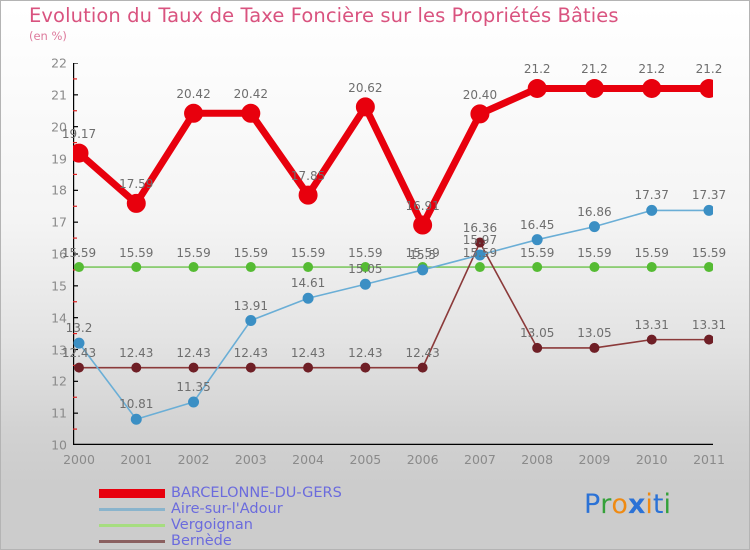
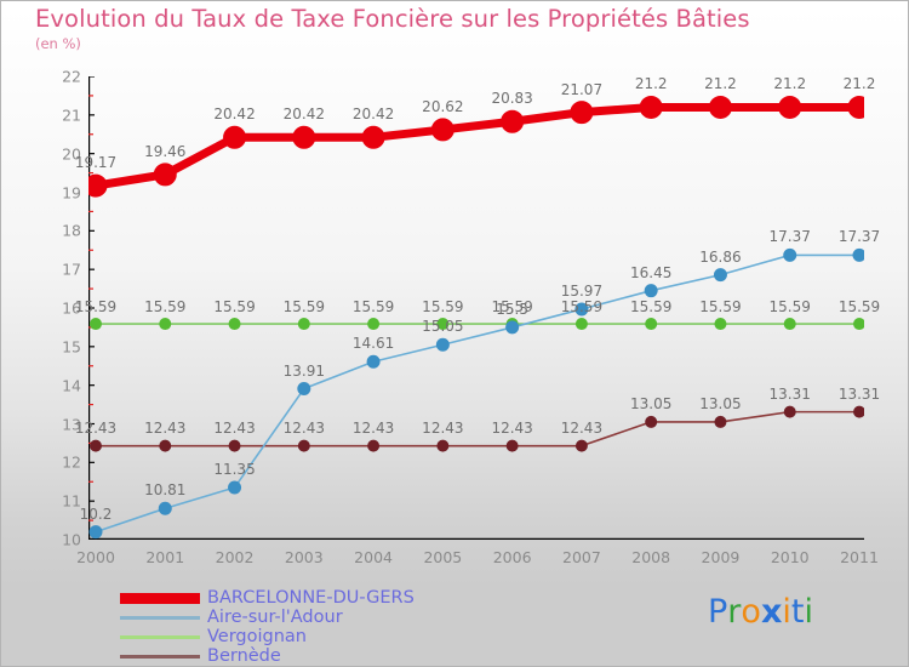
Aire-sur-l'Adour/2000: 13.2 -> 10.2
BARCELONNE-DU-GERS/2001: 17.59 -> 19.46
BARCELONNE-DU-GERS/2004: 17.85 -> 20.42
BARCELONNE-DU-GERS/2006: 16.91 -> 20.83
BARCELONNE-DU-GERS/2007: 20.40 -> 21.07
Bernède/2007: 16.36 -> 12.43
